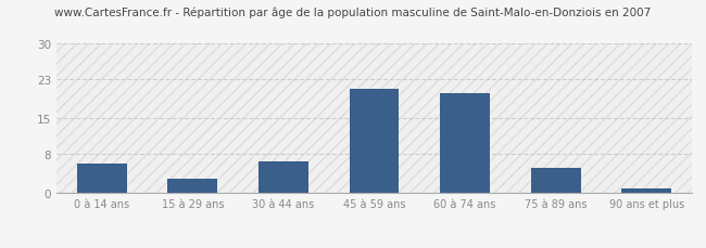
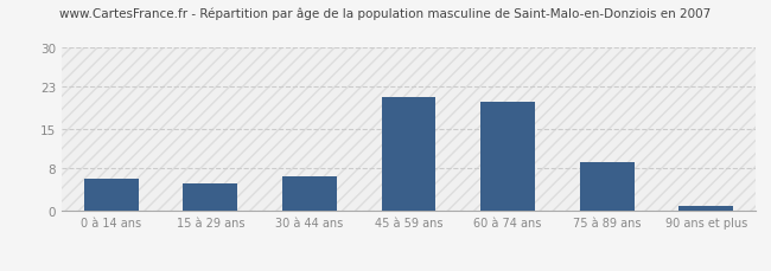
15 à 29 ans: 3.0 -> 5.0
75 à 89 ans: 5.0 -> 9.0
